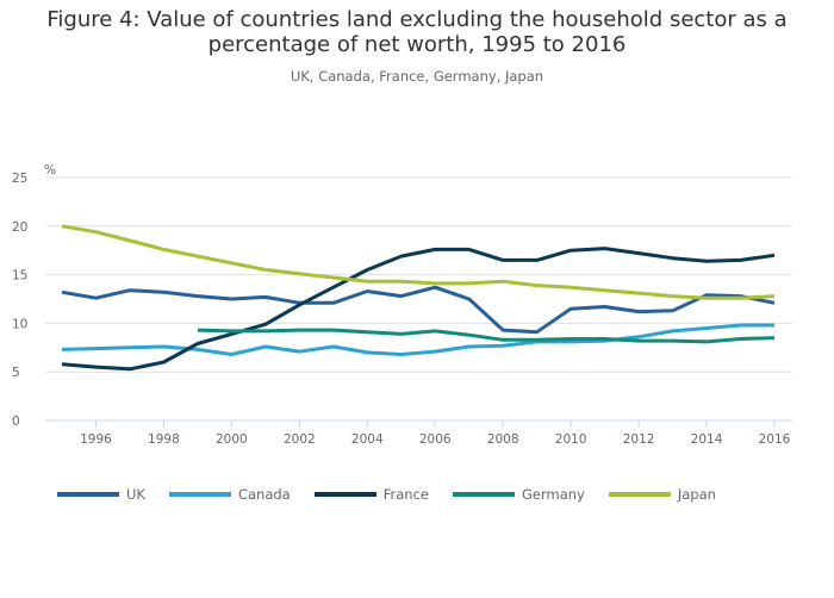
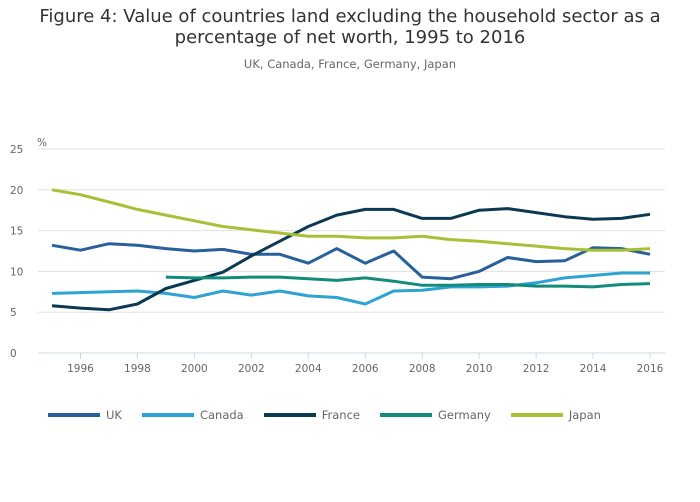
UK/2004: 13 -> 11
UK/2006: 14 -> 11
Canada/2006: 7 -> 6
UK/2010: 12 -> 10
